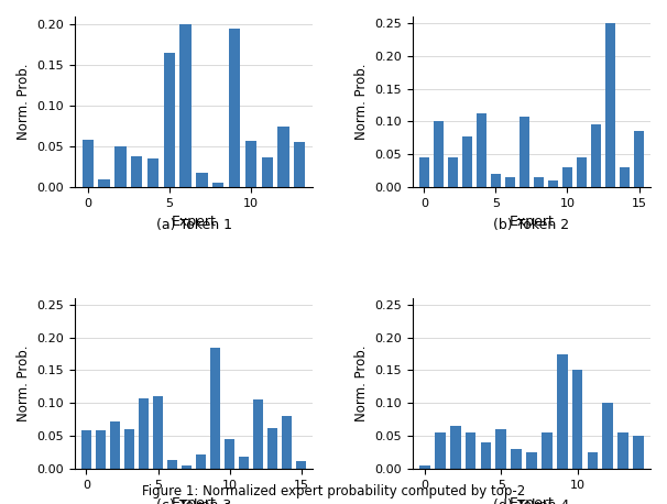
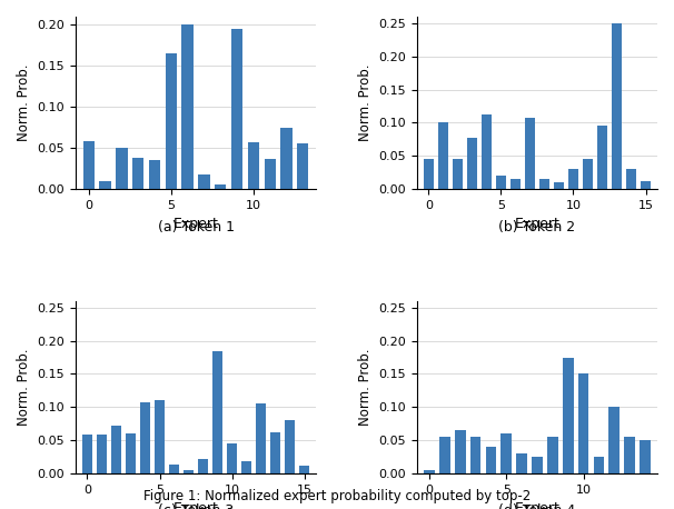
15: 0.086 -> 0.012
